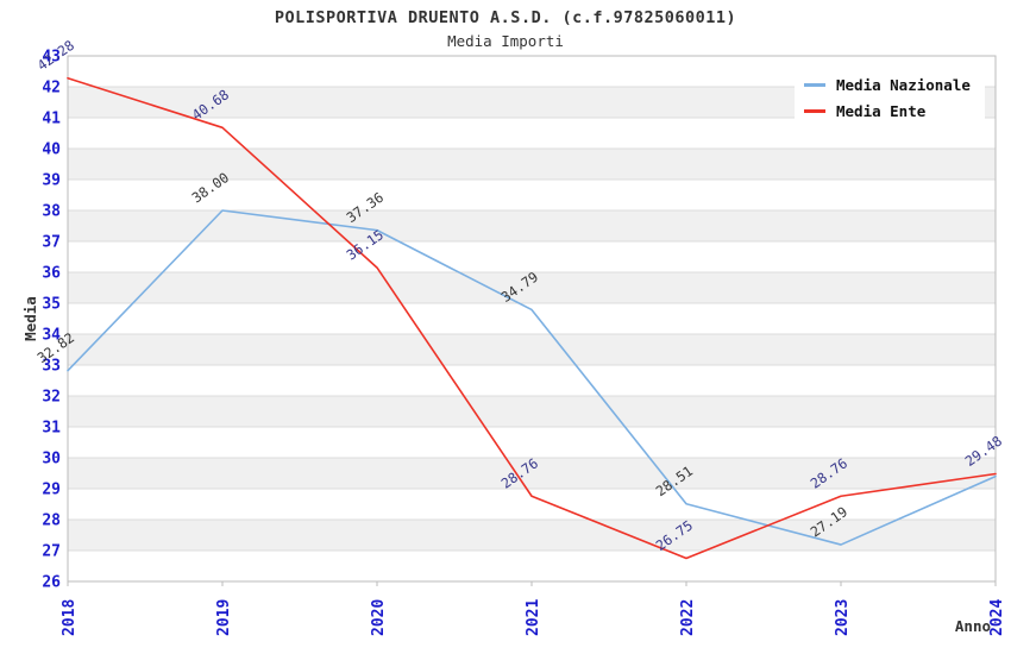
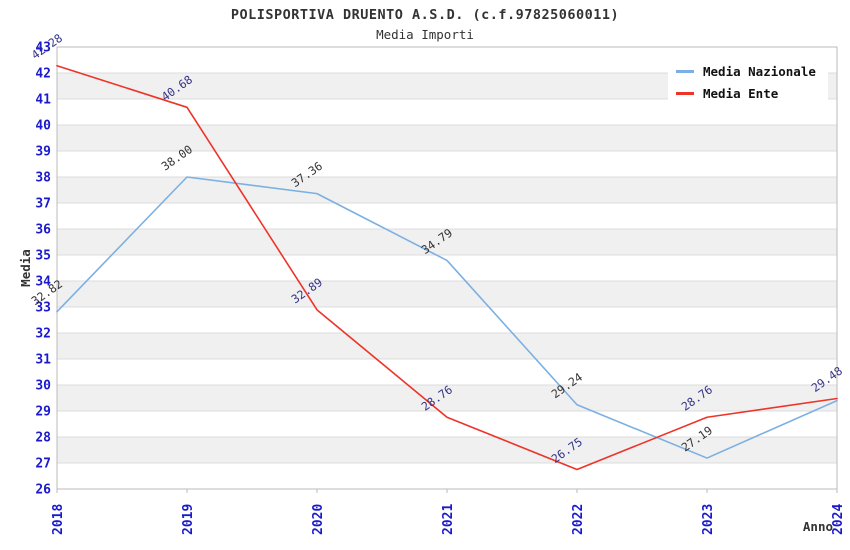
Media Ente/2020: 36.15 -> 32.89
Media Nazionale/2022: 28.51 -> 29.24
